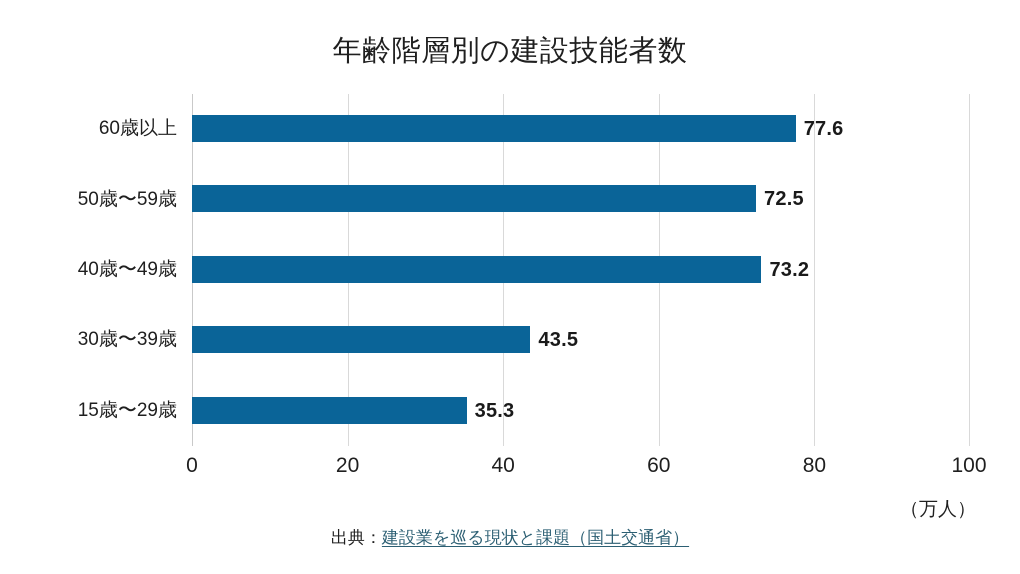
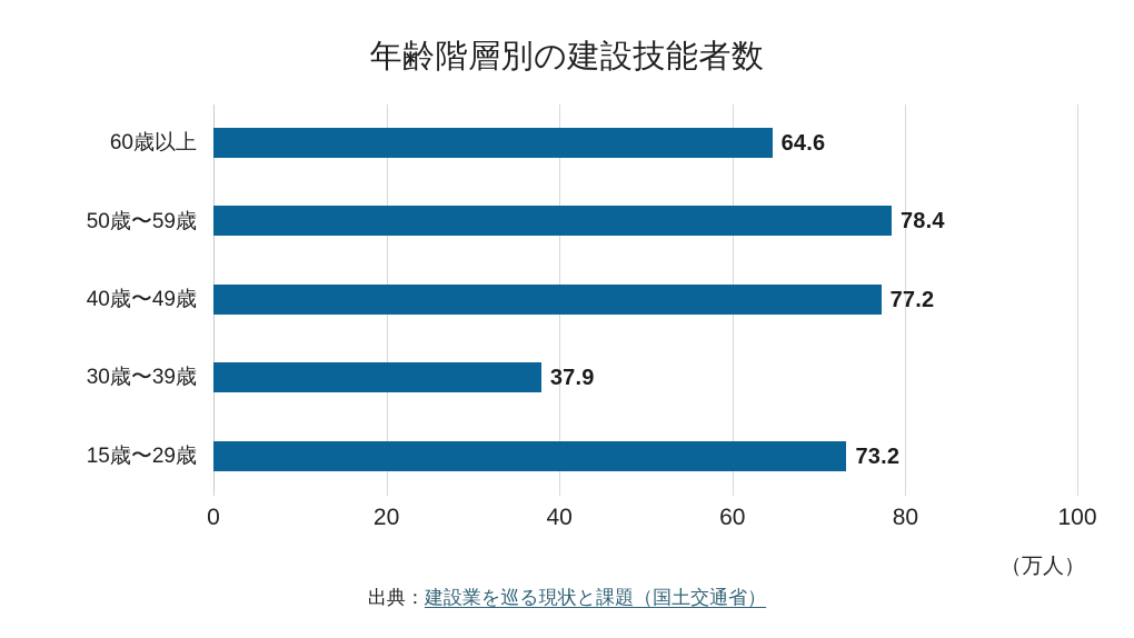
60歳以上: 77.6 -> 64.6
50歳〜59歳: 72.5 -> 78.4
40歳〜49歳: 73.2 -> 77.2
30歳〜39歳: 43.5 -> 37.9
15歳〜29歳: 35.3 -> 73.2
